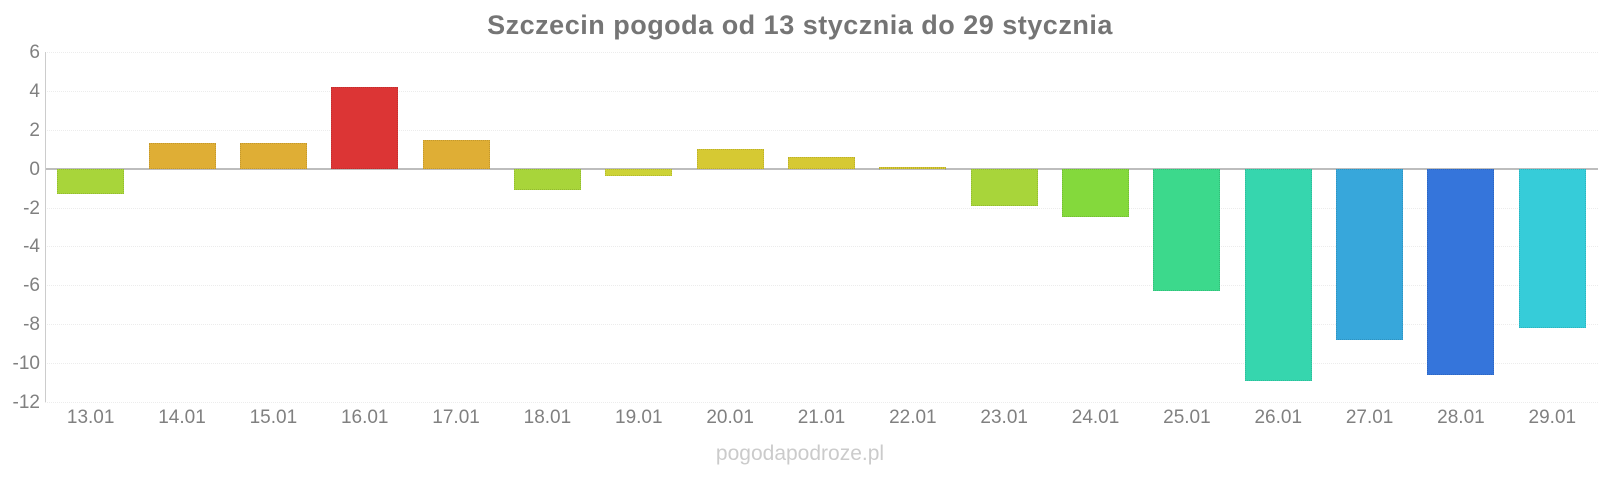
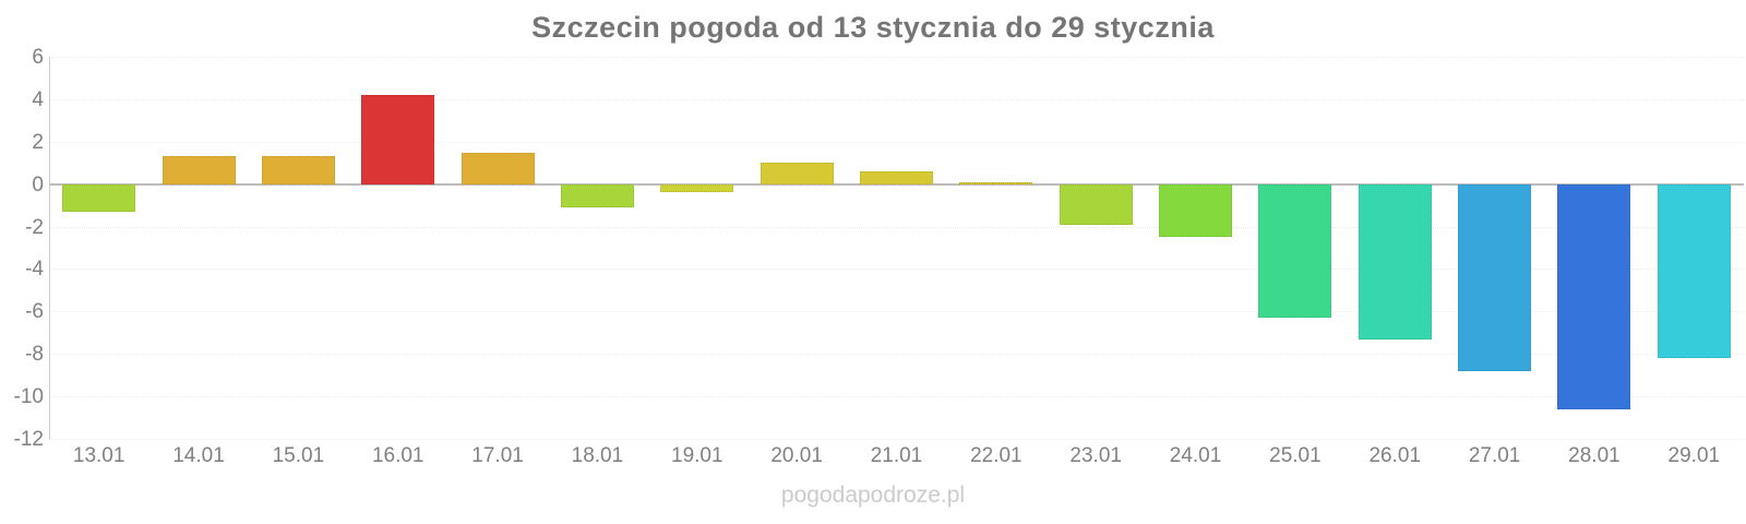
26.01: -10.9 -> -7.3
